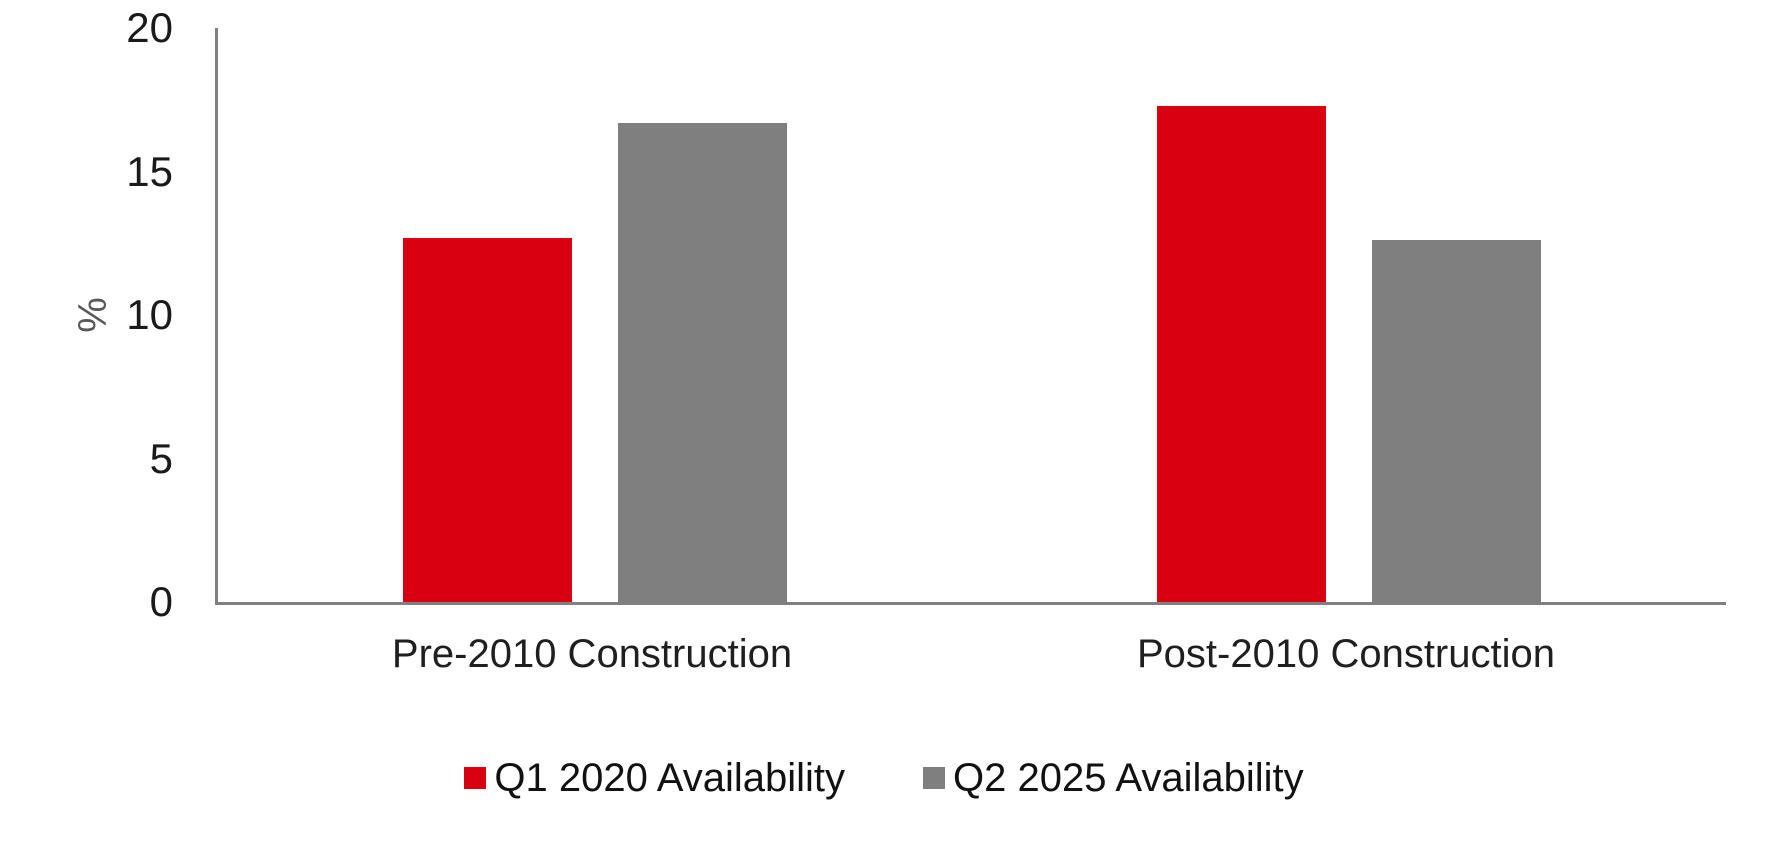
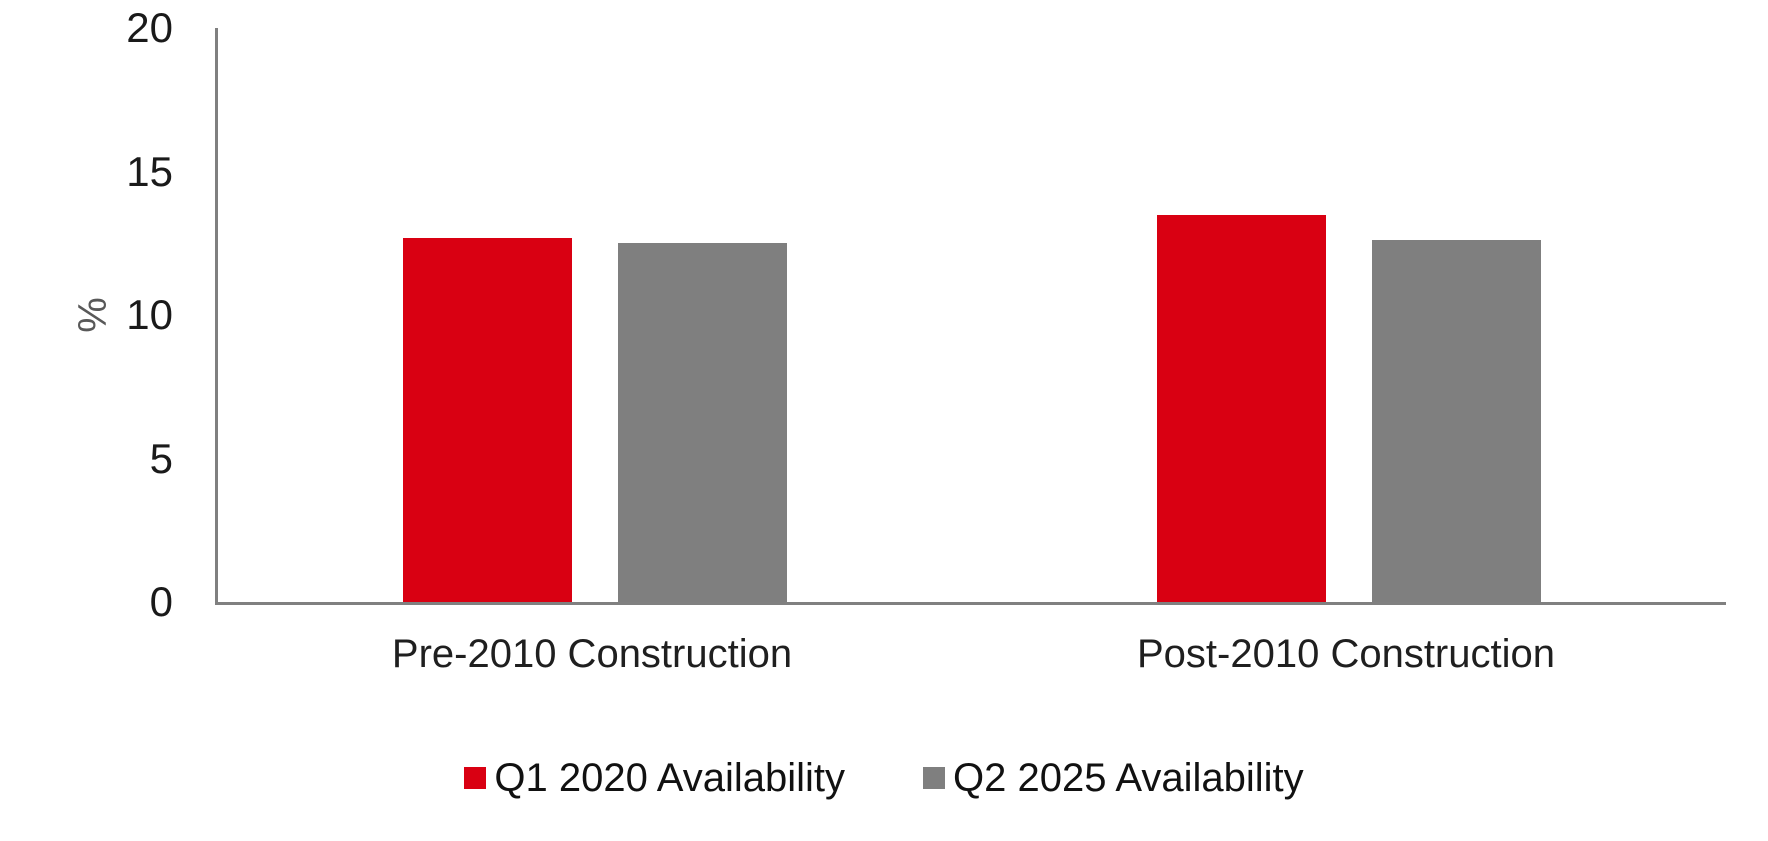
Q2 2025 Availability/Pre-2010 Construction: 16.7 -> 12.5
Q1 2020 Availability/Post-2010 Construction: 17.3 -> 13.5
